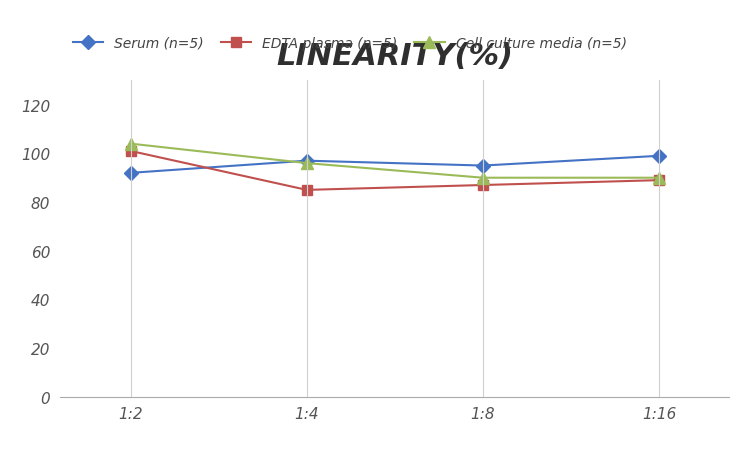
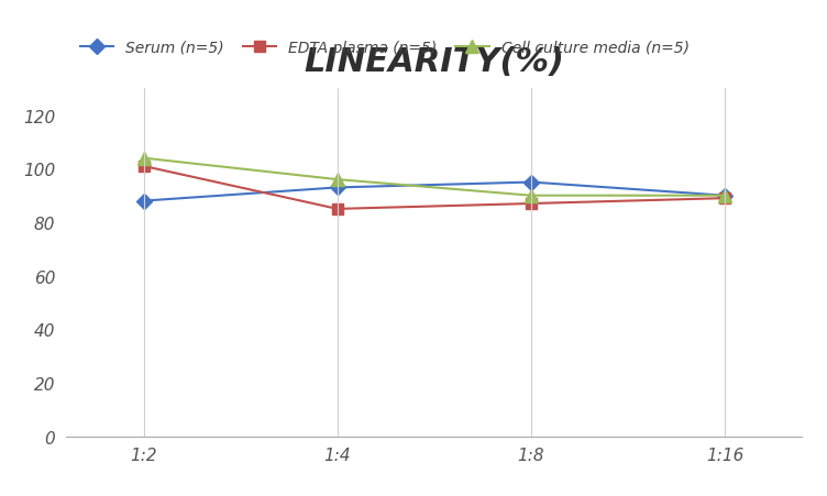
Serum (n=5)/1:2: 92 -> 88
Serum (n=5)/1:4: 97 -> 93
Serum (n=5)/1:16: 99 -> 90
